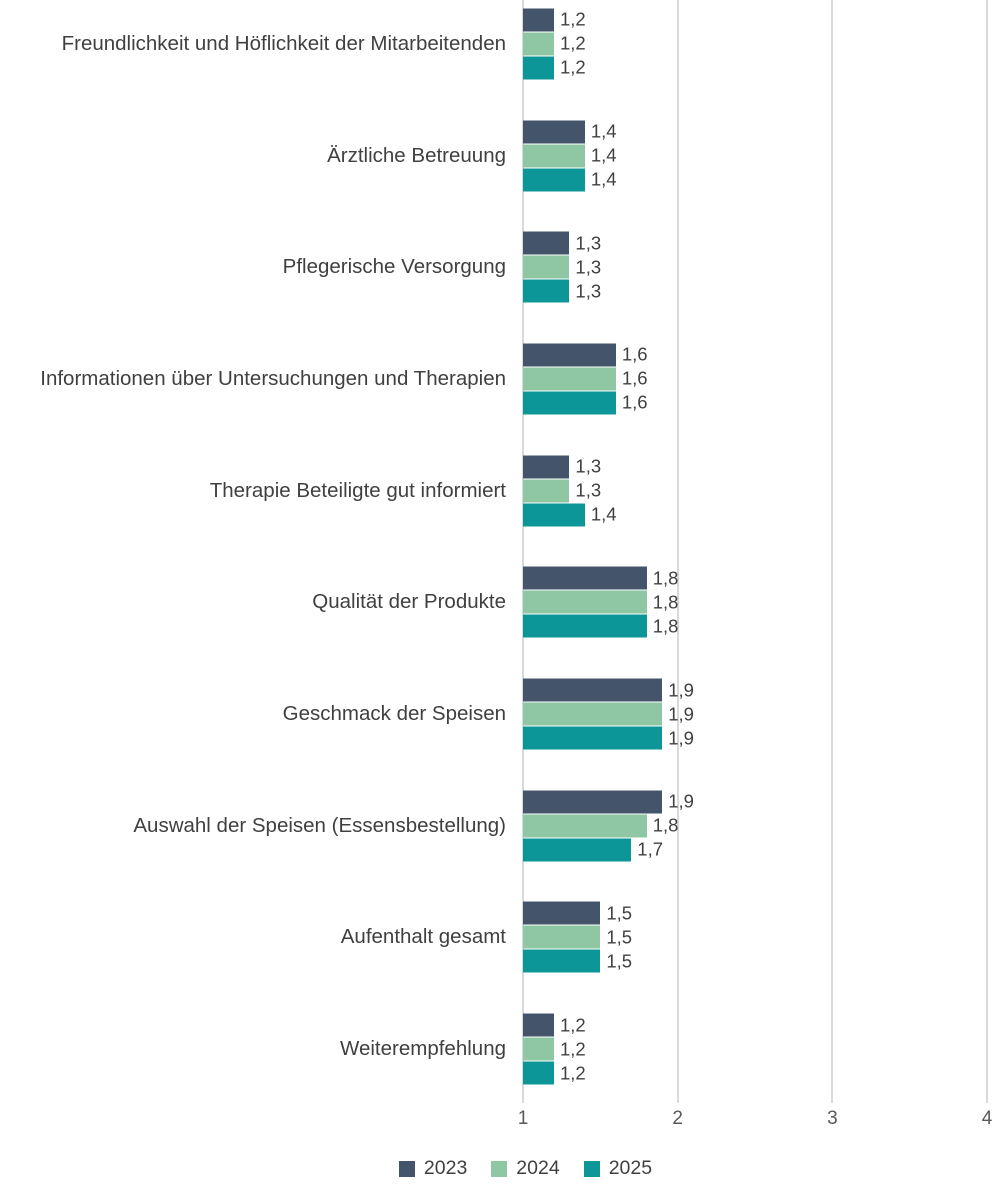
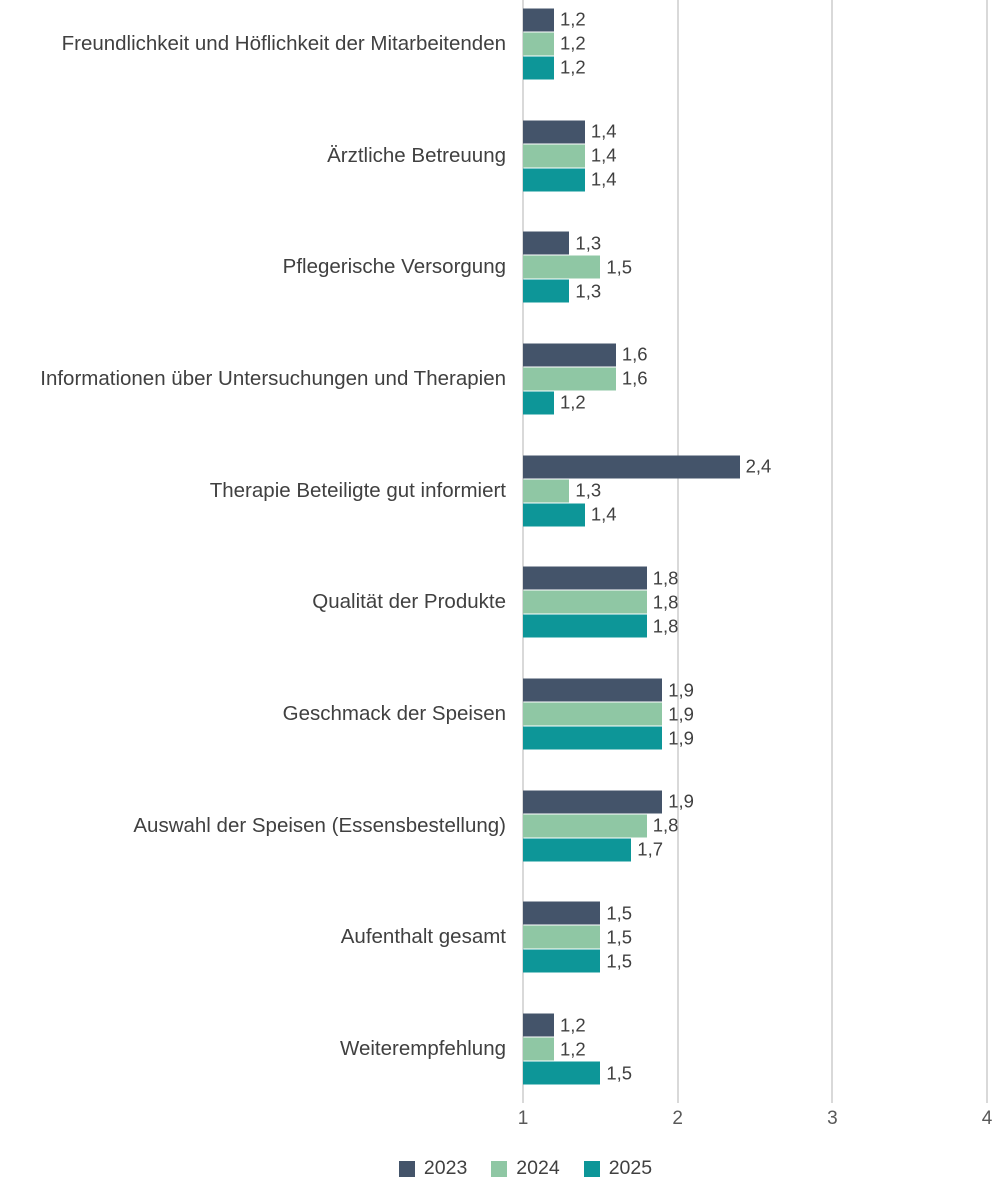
2024/Pflegerische Versorgung: 1,3 -> 1,5
2025/Informationen über Untersuchungen und Therapien: 1,6 -> 1,2
2023/Therapie Beteiligte gut informiert: 1,3 -> 2,4
2025/Weiterempfehlung: 1,2 -> 1,5
